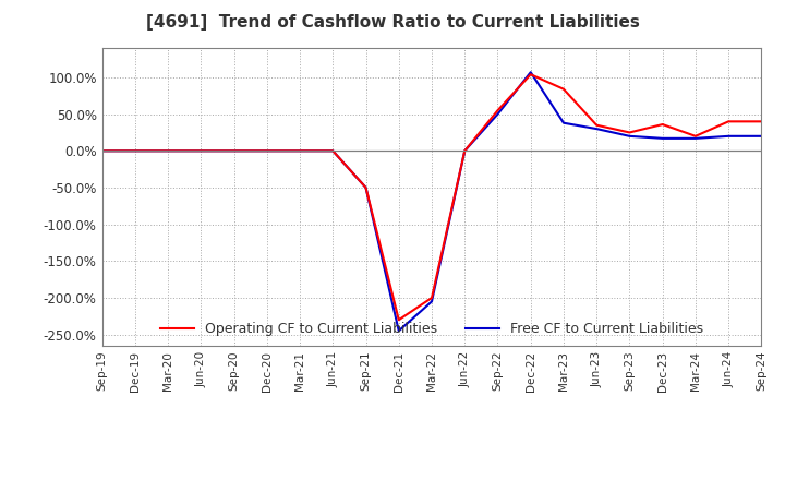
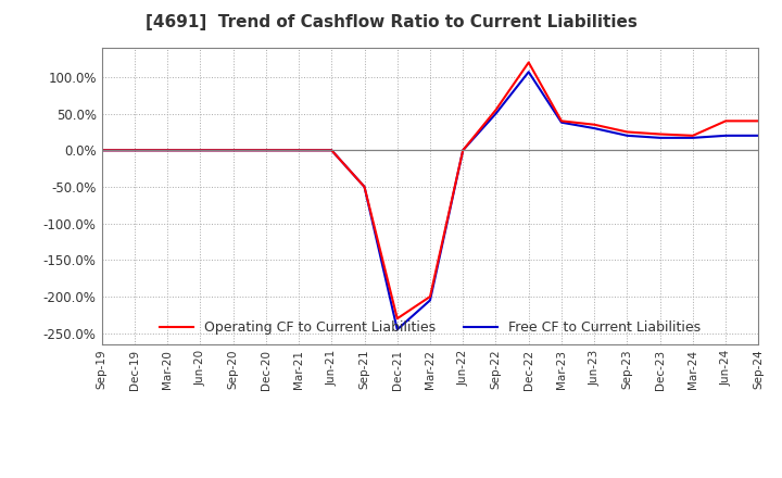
Operating CF to Current Liabilities/Dec-22: 104% -> 120%
Operating CF to Current Liabilities/Mar-23: 84% -> 40%
Operating CF to Current Liabilities/Dec-23: 36% -> 22%
